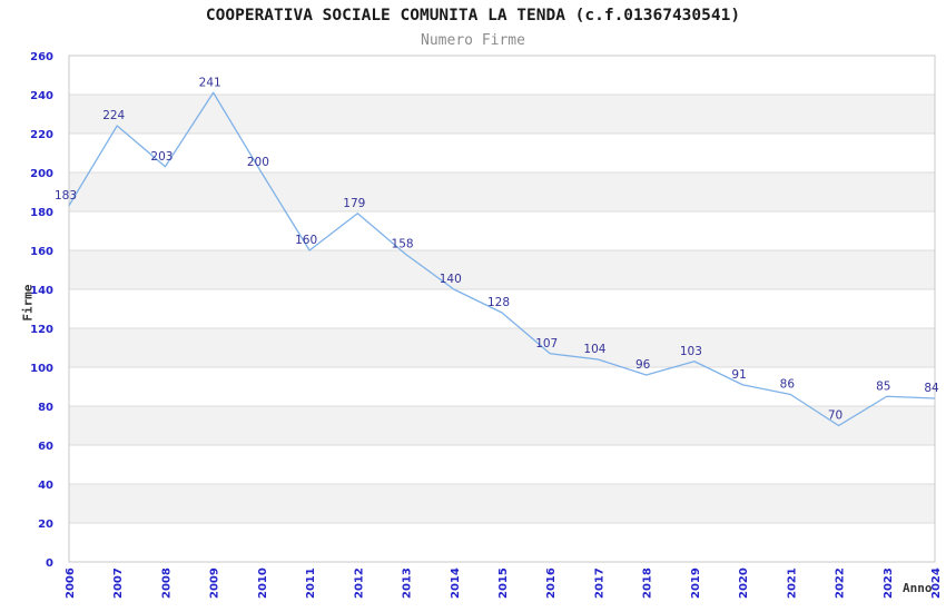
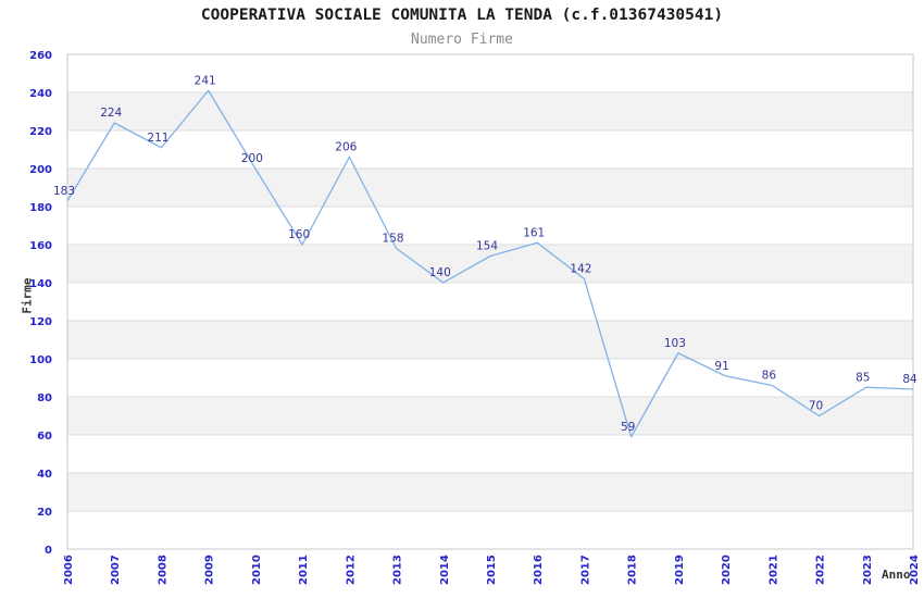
2008: 203 -> 211
2012: 179 -> 206
2015: 128 -> 154
2016: 107 -> 161
2017: 104 -> 142
2018: 96 -> 59
